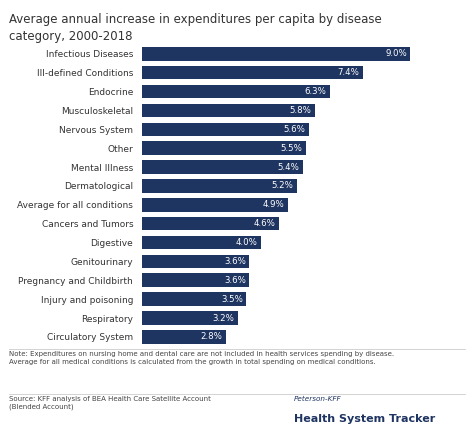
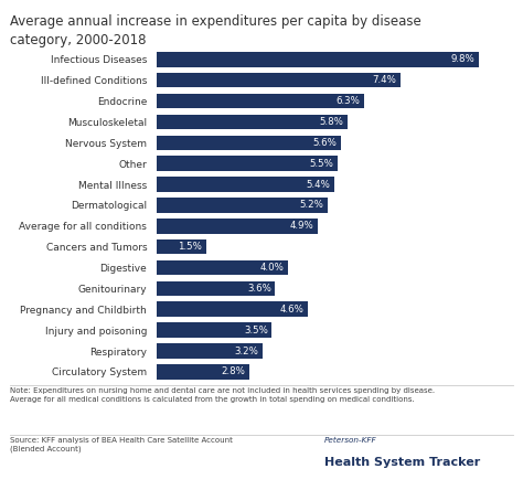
Infectious Diseases: 9.0% -> 9.8%
Cancers and Tumors: 4.6% -> 1.5%
Pregnancy and Childbirth: 3.6% -> 4.6%
